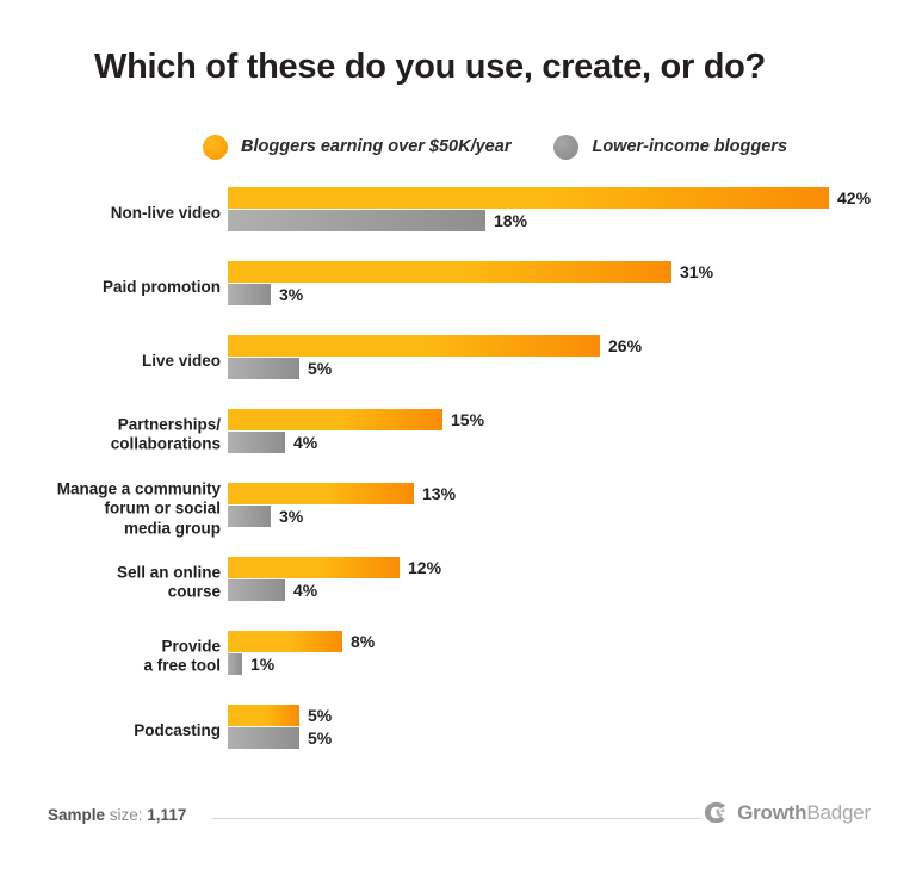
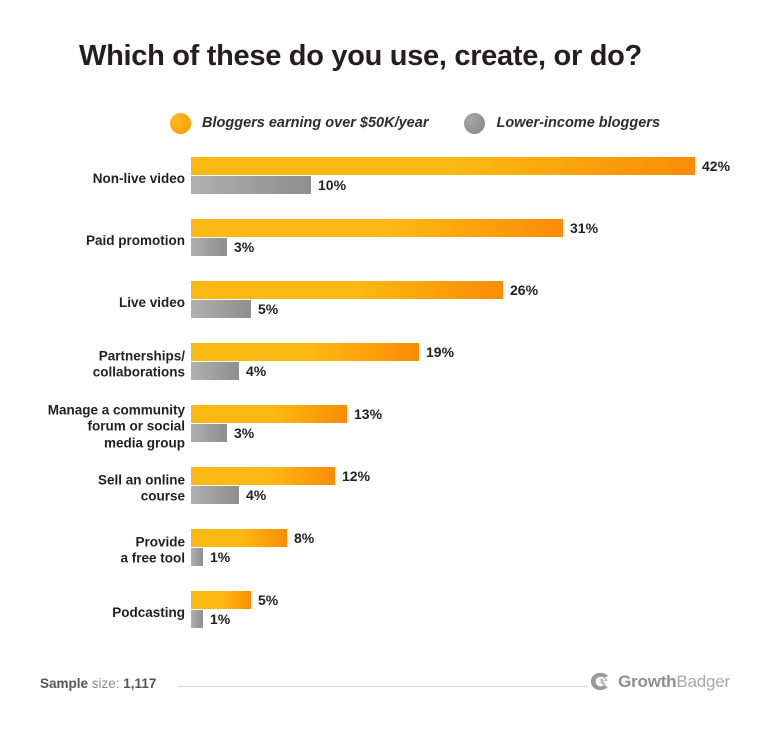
Lower-income bloggers/Non-live video: 18% -> 10%
Bloggers earning over $50K/year/Partnerships/ collaborations: 15% -> 19%
Lower-income bloggers/Podcasting: 5% -> 1%
